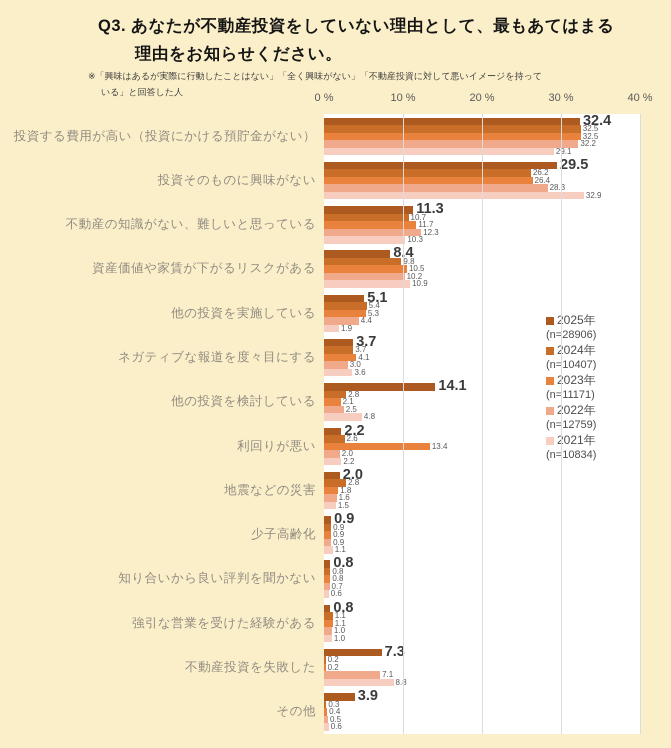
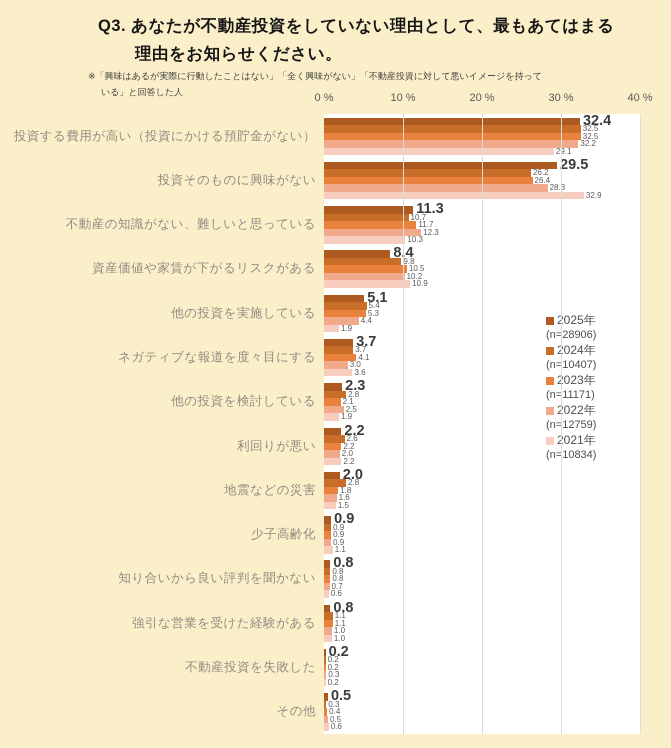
2025年/他の投資を検討している: 14.1 -> 2.3
2021年/他の投資を検討している: 4.8 -> 1.9
2023年/利回りが悪い: 13.4 -> 2.2
2025年/不動産投資を失敗した: 7.3 -> 0.2
2022年/不動産投資を失敗した: 7.1 -> 0.3
2021年/不動産投資を失敗した: 8.8 -> 0.2
2025年/その他: 3.9 -> 0.5
